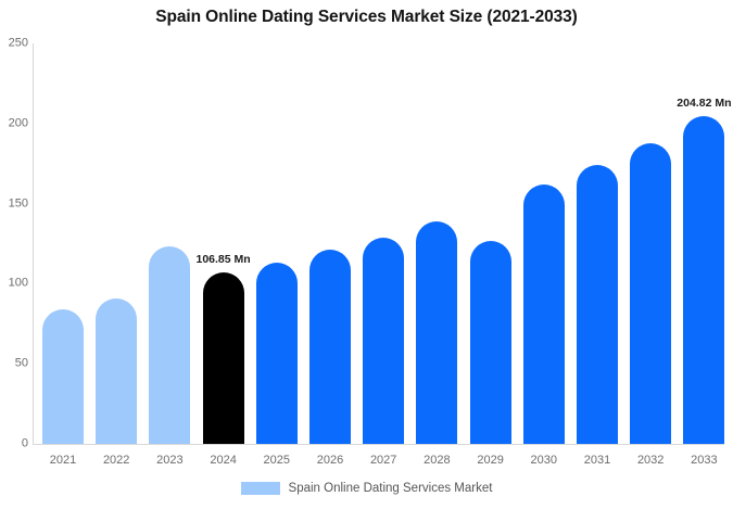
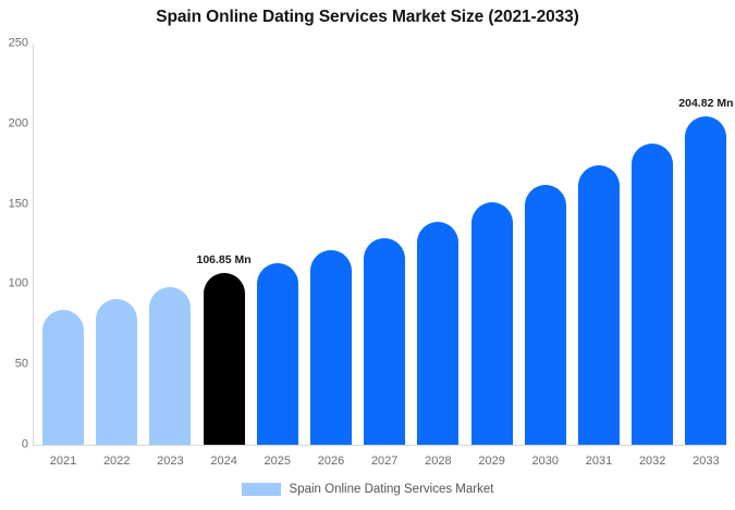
2023: 123 -> 98
2029: 127 -> 151
